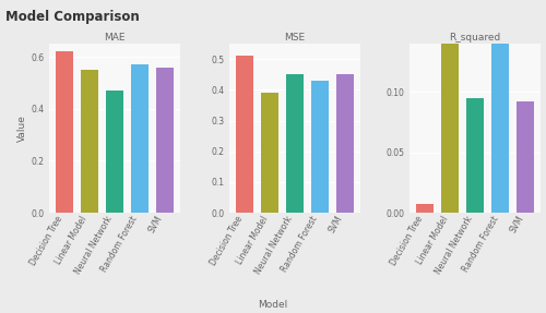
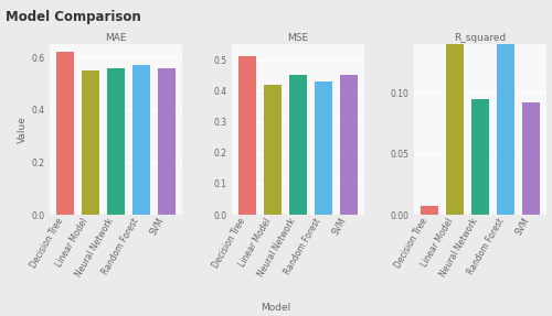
MAE/Neural Network: 0.470 -> 0.560
MSE/Linear Model: 0.39 -> 0.42
